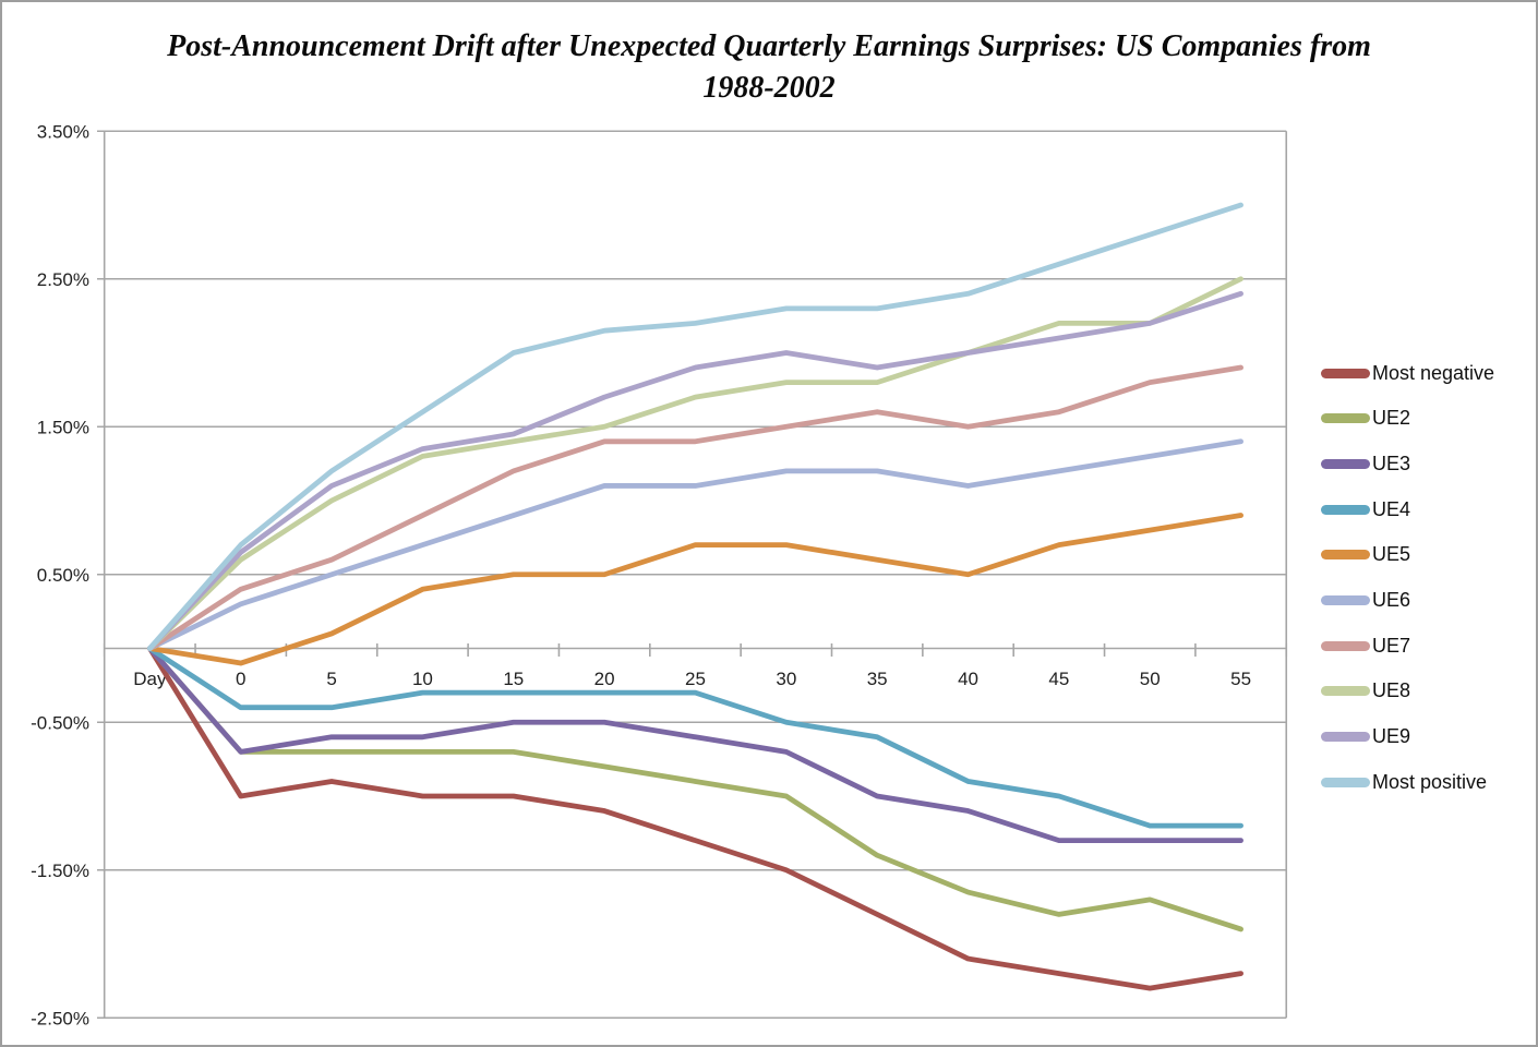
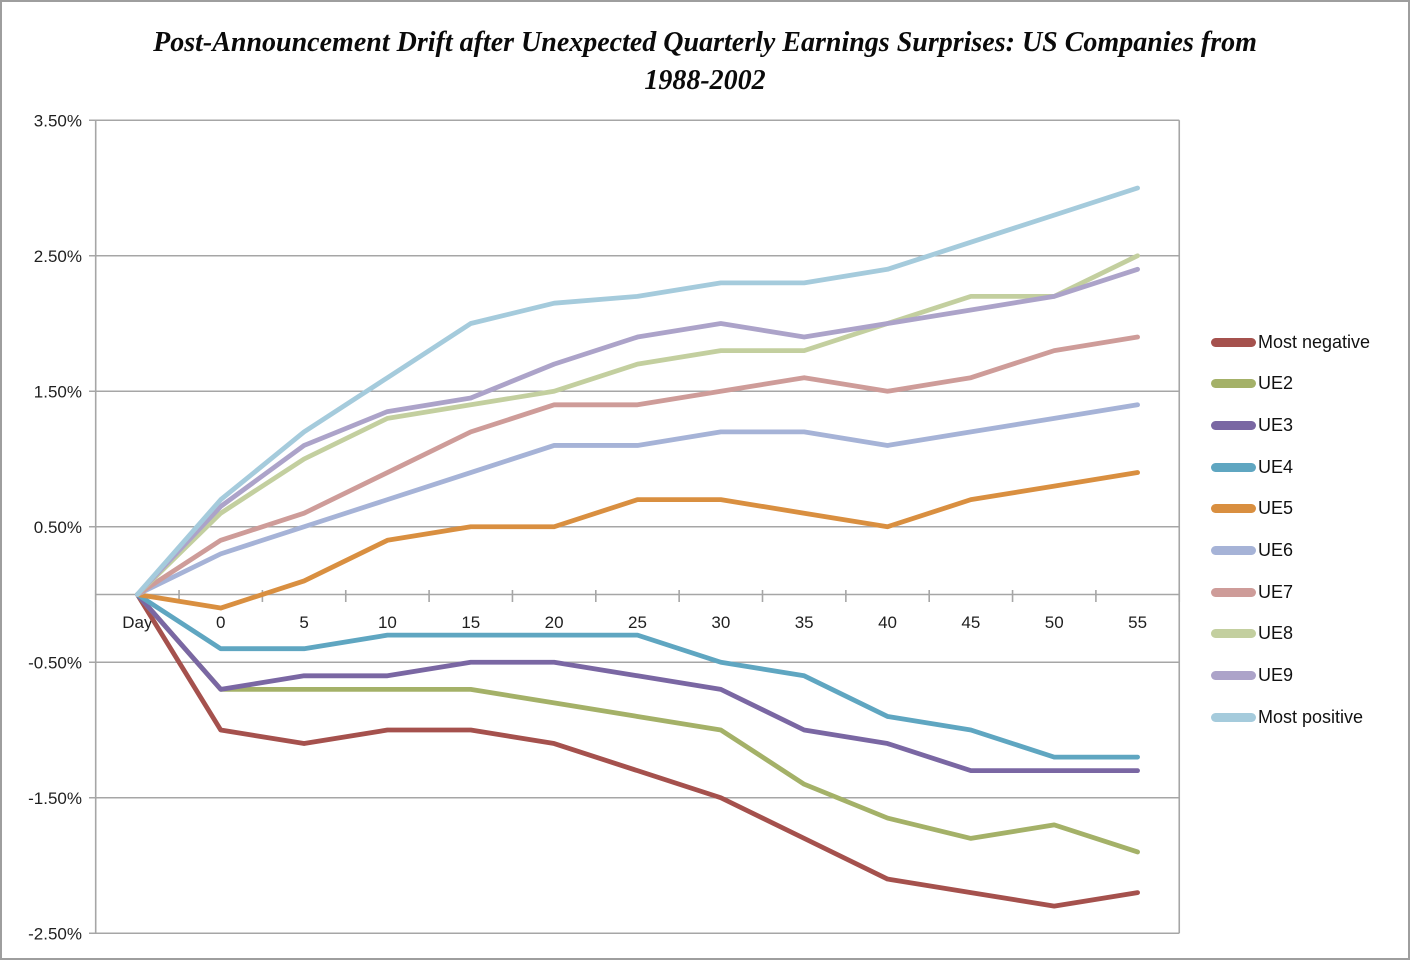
Most negative/5: -0.9% -> -1.1%
